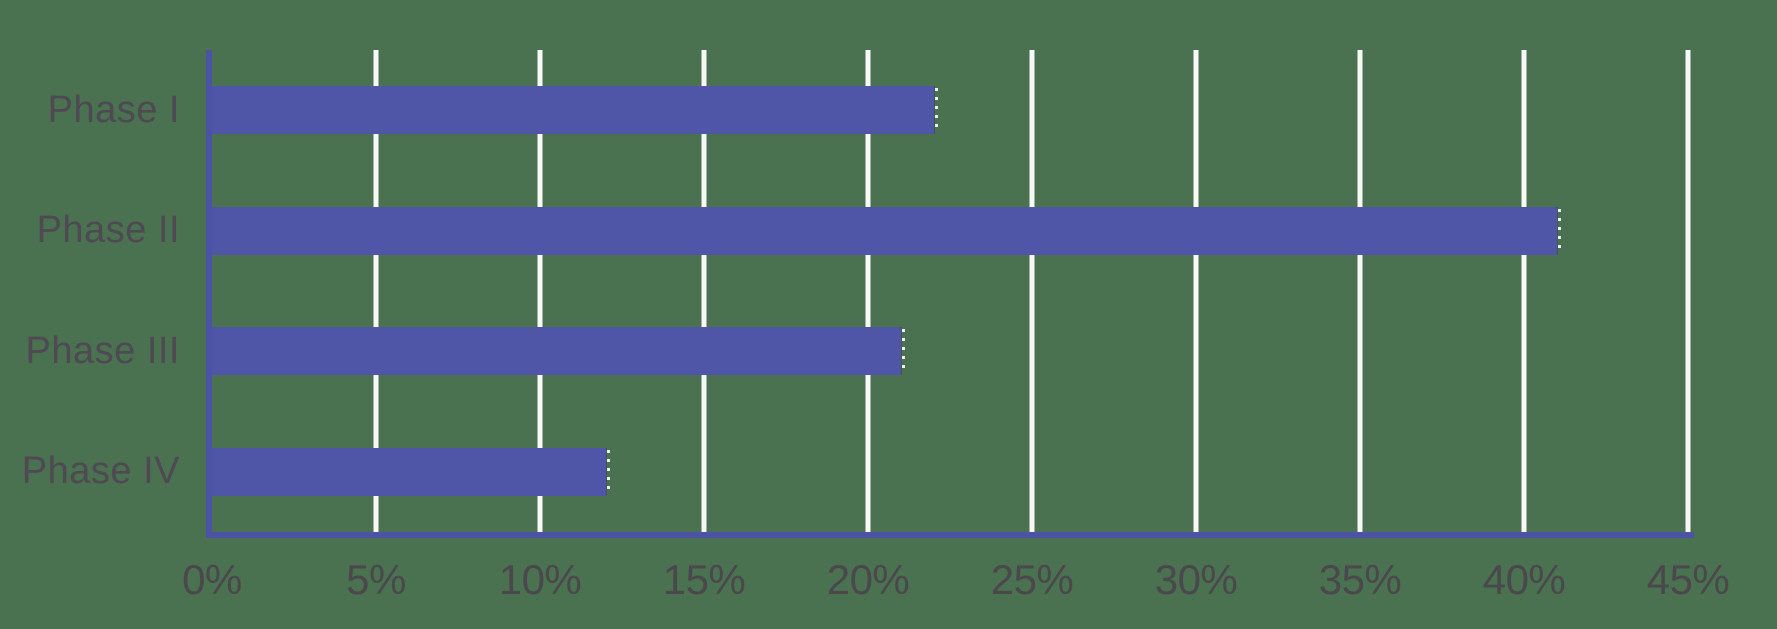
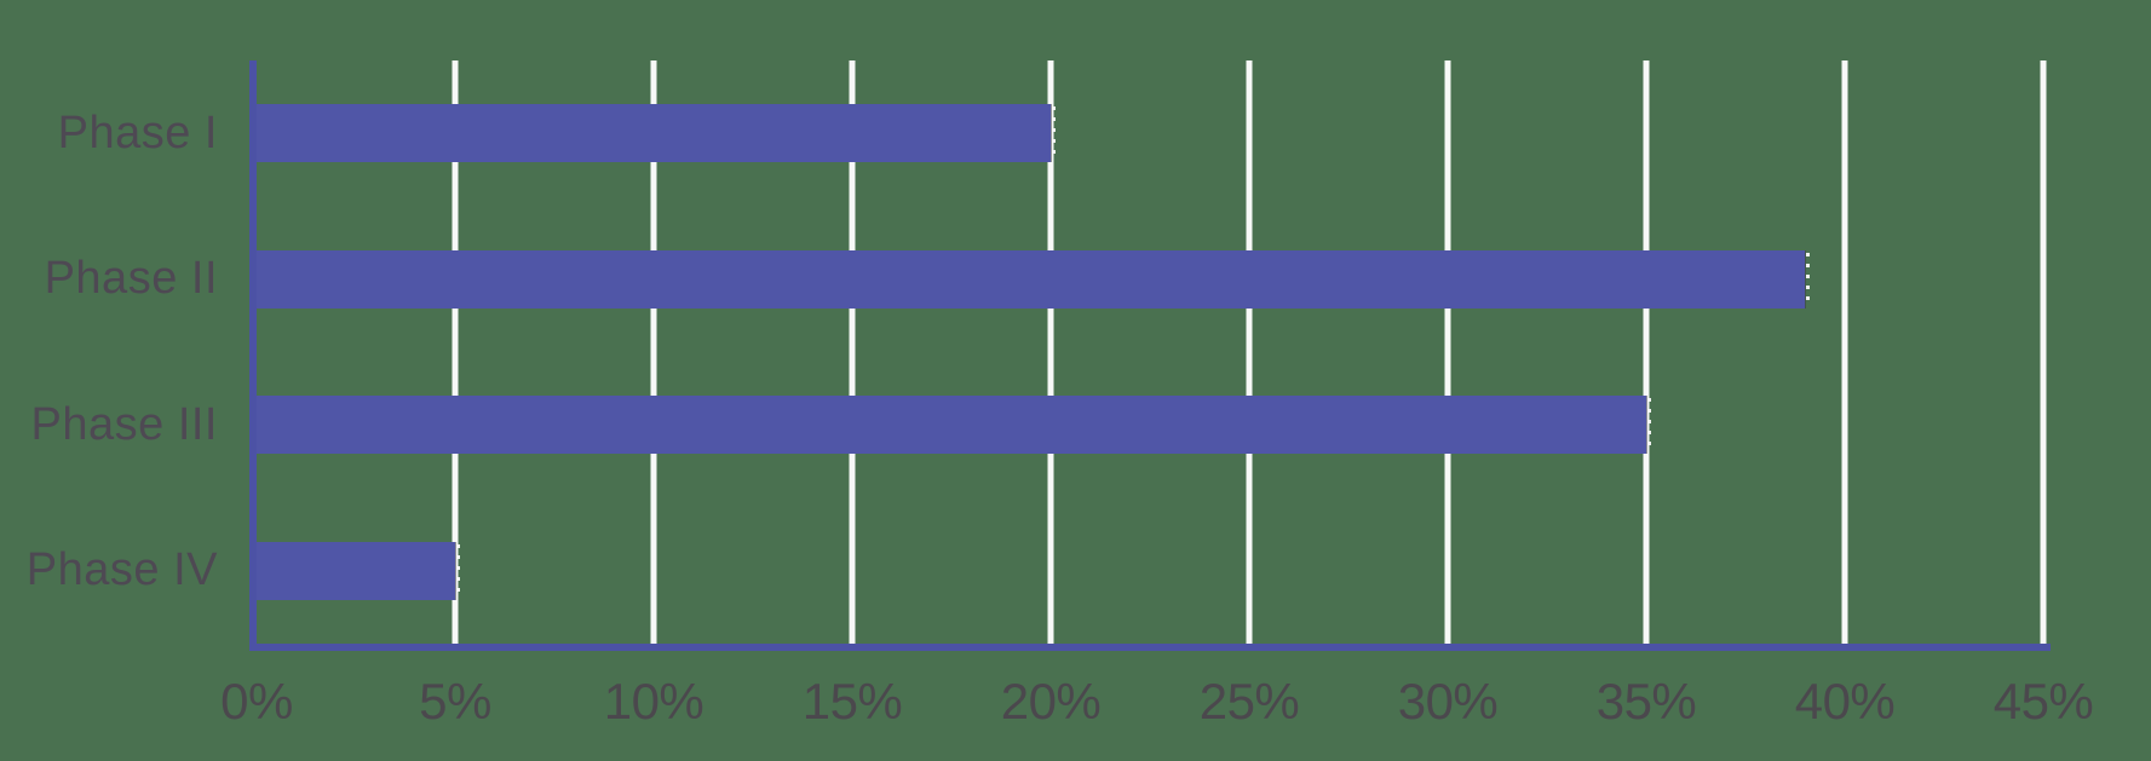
Phase I: 22% -> 20%
Phase II: 41% -> 39%
Phase III: 21% -> 35%
Phase IV: 12% -> 5%
